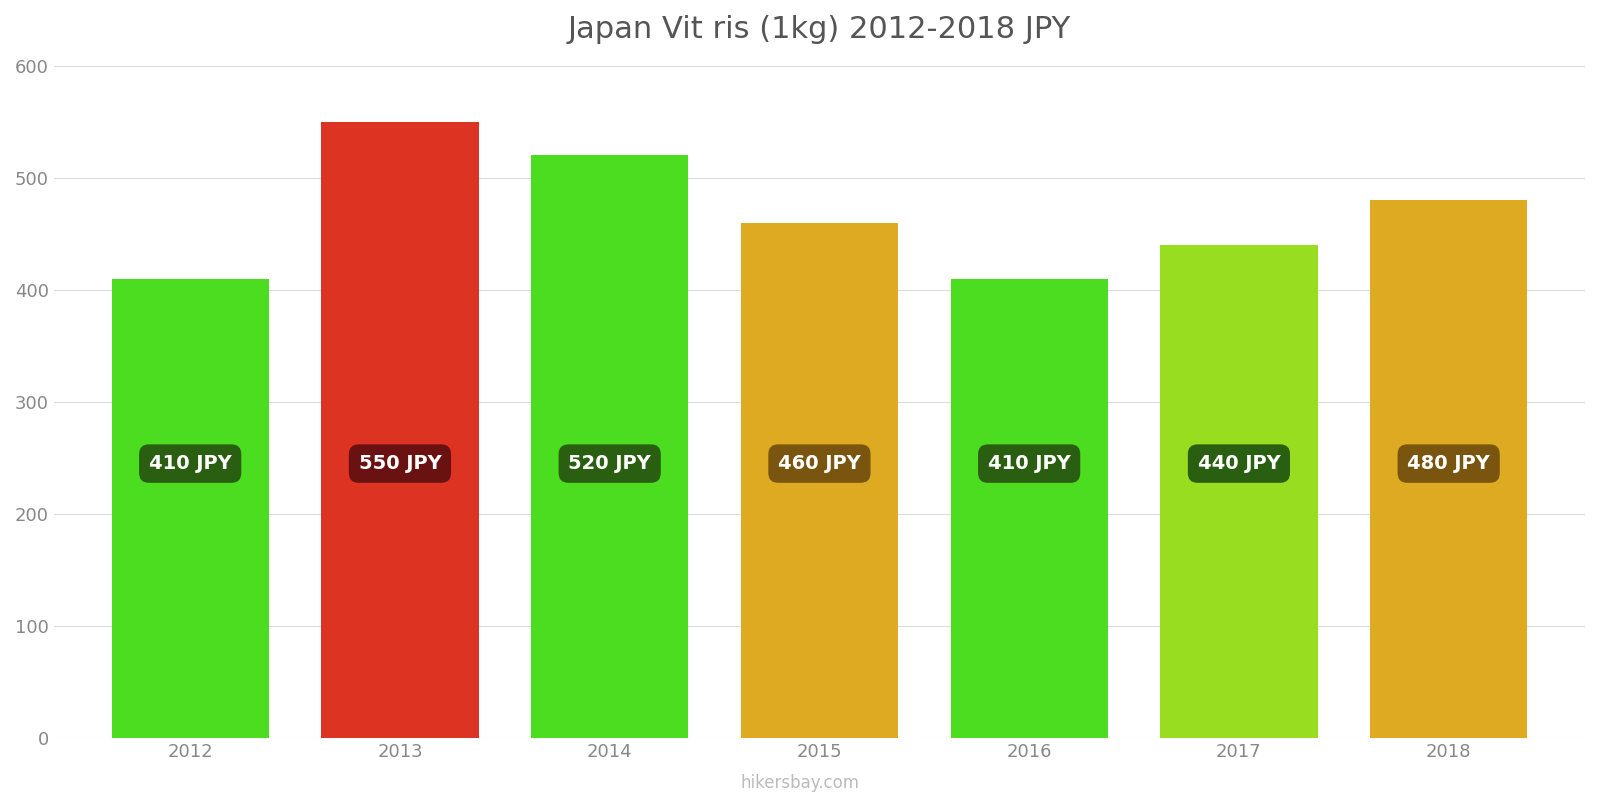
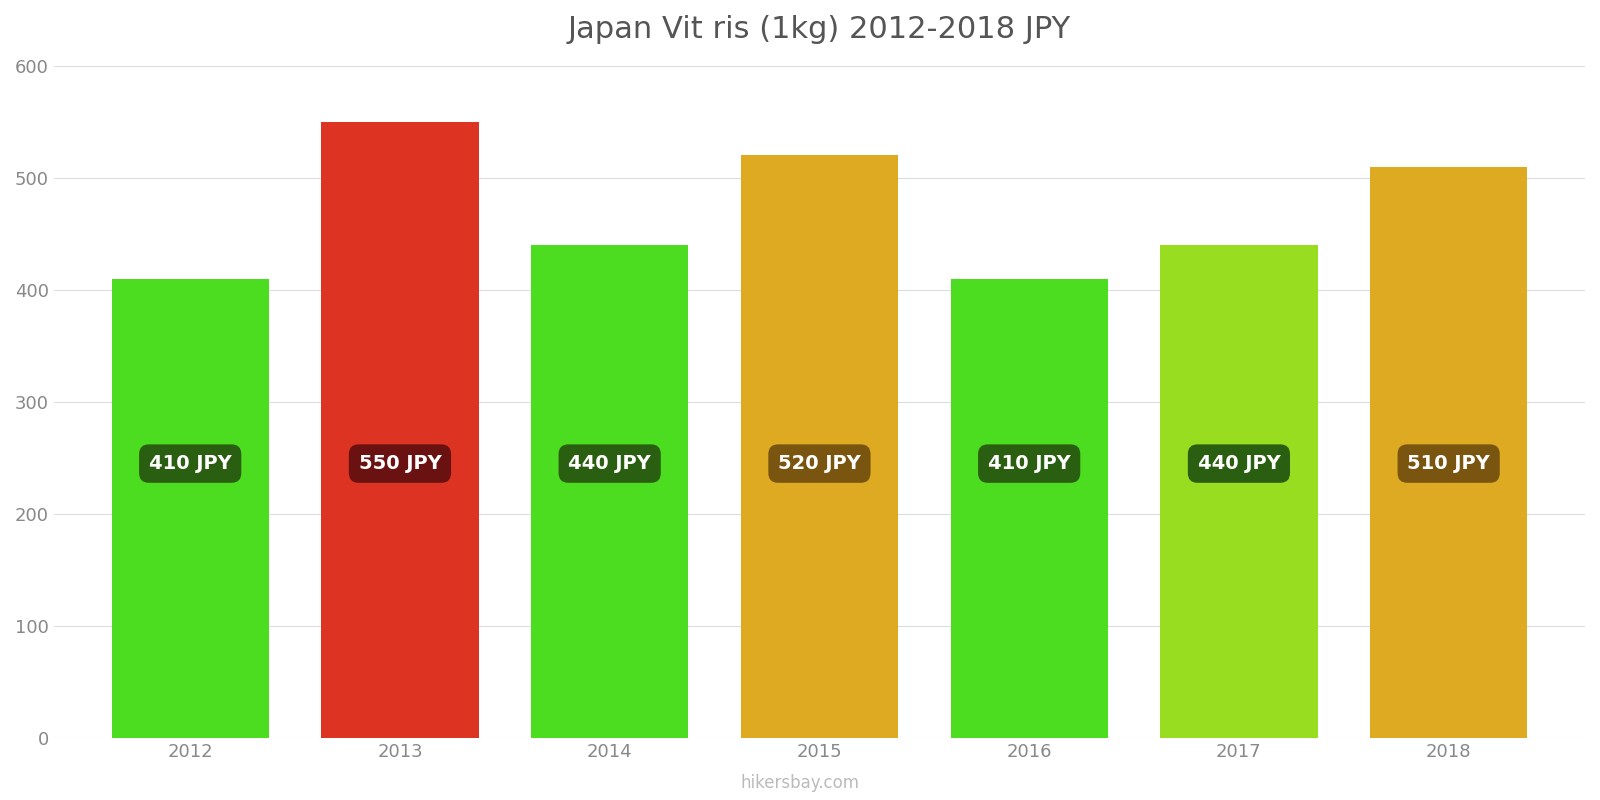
2014: 520 -> 440
2015: 460 -> 520
2018: 480 -> 510
